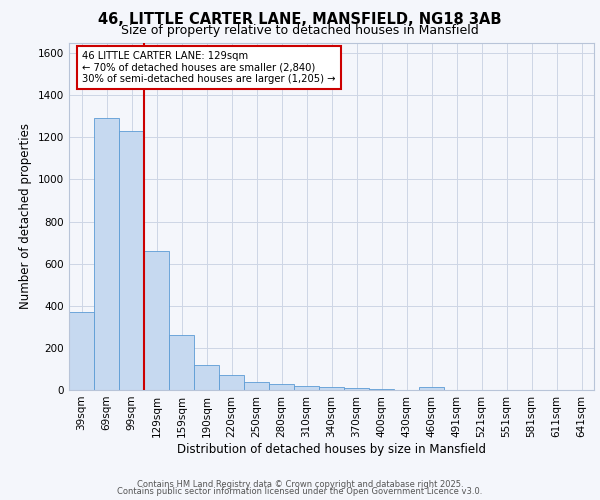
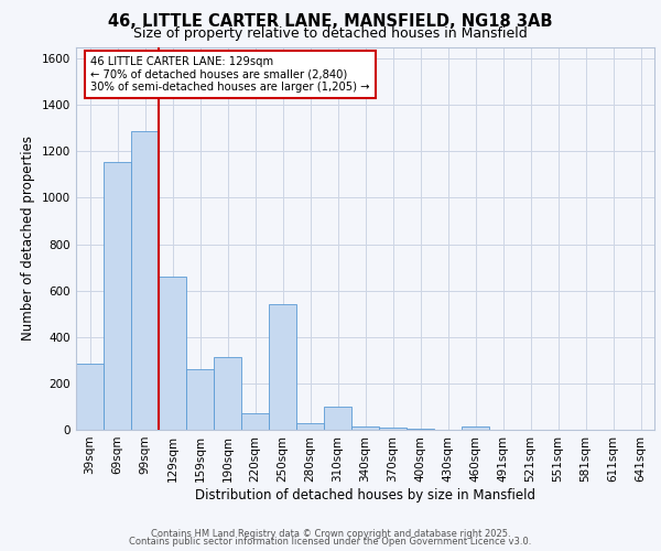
39sqm: 370 -> 285
69sqm: 1290 -> 1155
99sqm: 1230 -> 1285
190sqm: 120 -> 315
250sqm: 40 -> 540
310sqm: 20 -> 100
